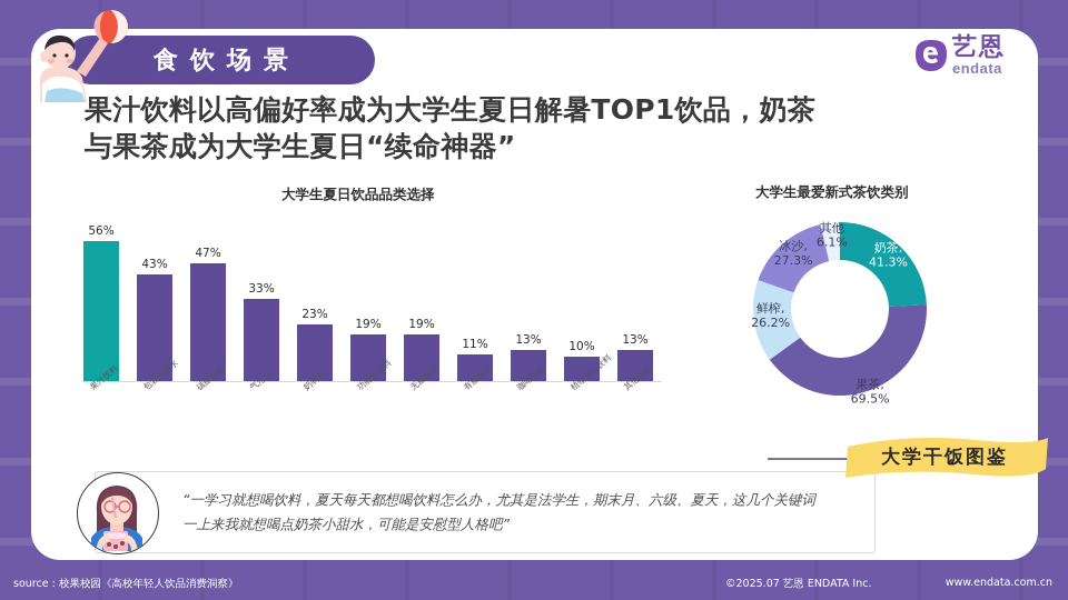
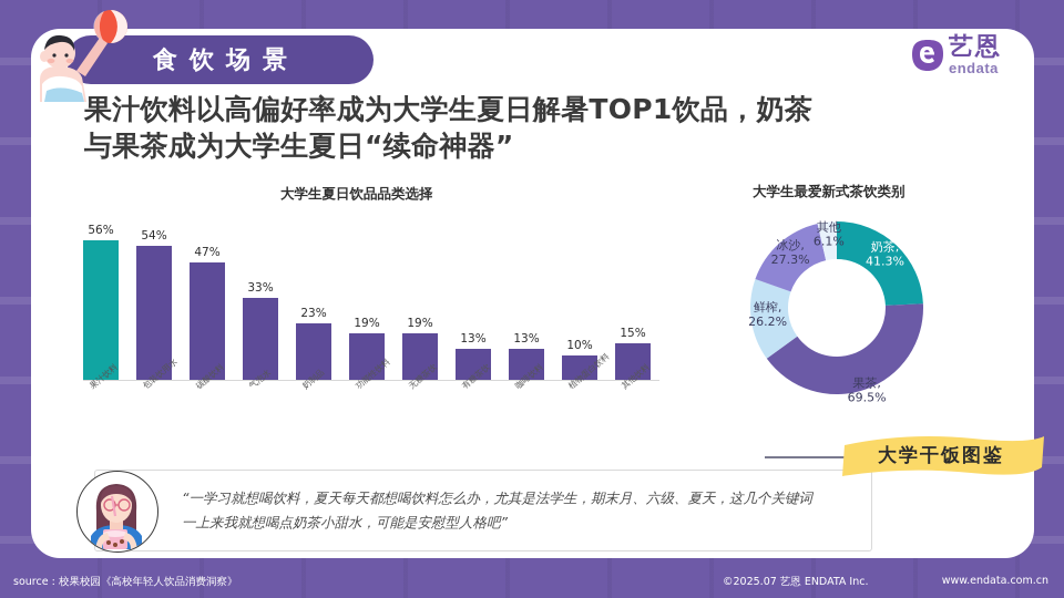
大学生夏日饮品品类选择/包装饮用水: 43% -> 54%
大学生夏日饮品品类选择/有糖茶饮: 11% -> 13%
大学生夏日饮品品类选择/其他饮料: 13% -> 15%
